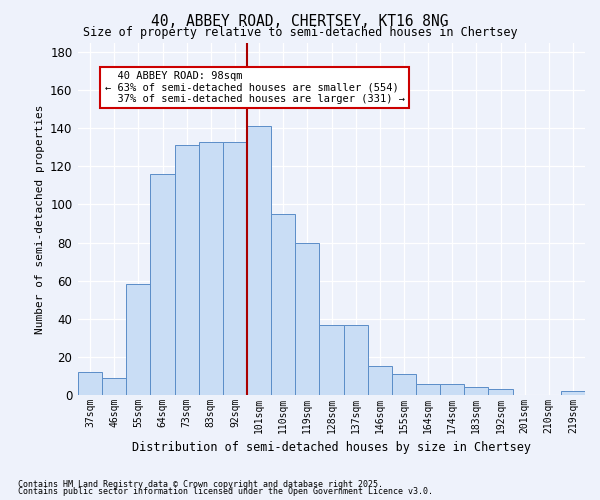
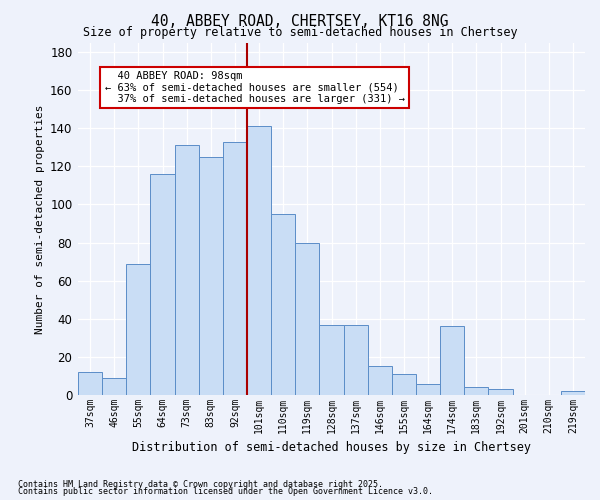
55sqm: 58 -> 69
83sqm: 133 -> 125
174sqm: 6 -> 36
